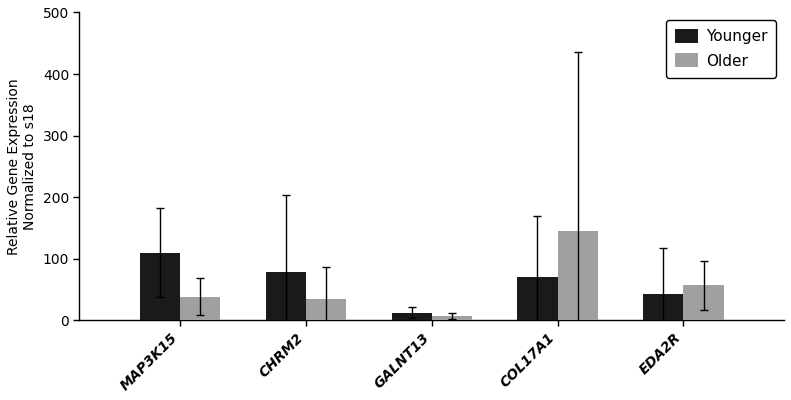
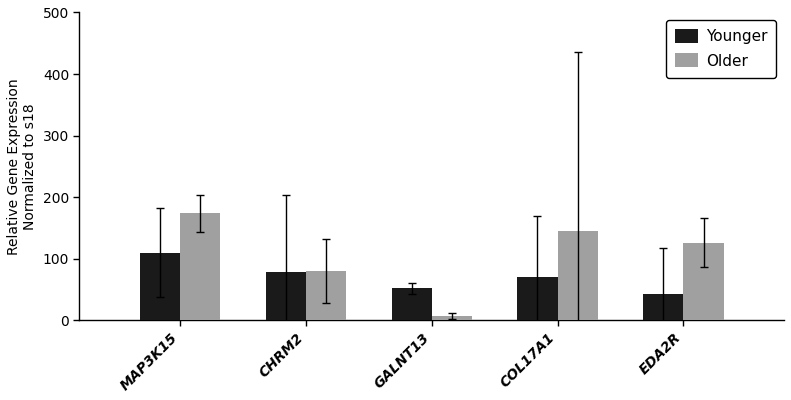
Older/MAP3K15: 38 -> 174
Older/CHRM2: 35 -> 80
Younger/GALNT13: 12 -> 52
Older/EDA2R: 57 -> 126
